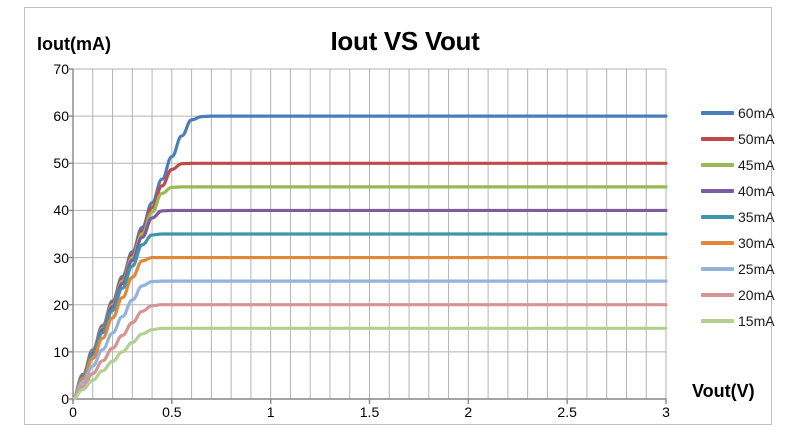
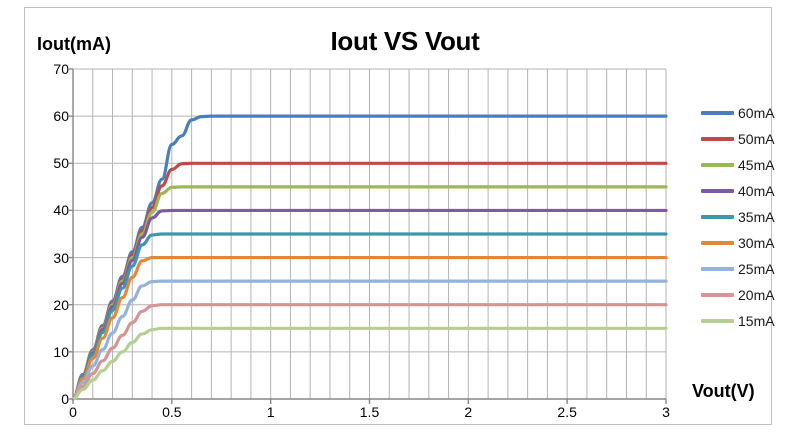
60mA/0.5: 51 -> 54
